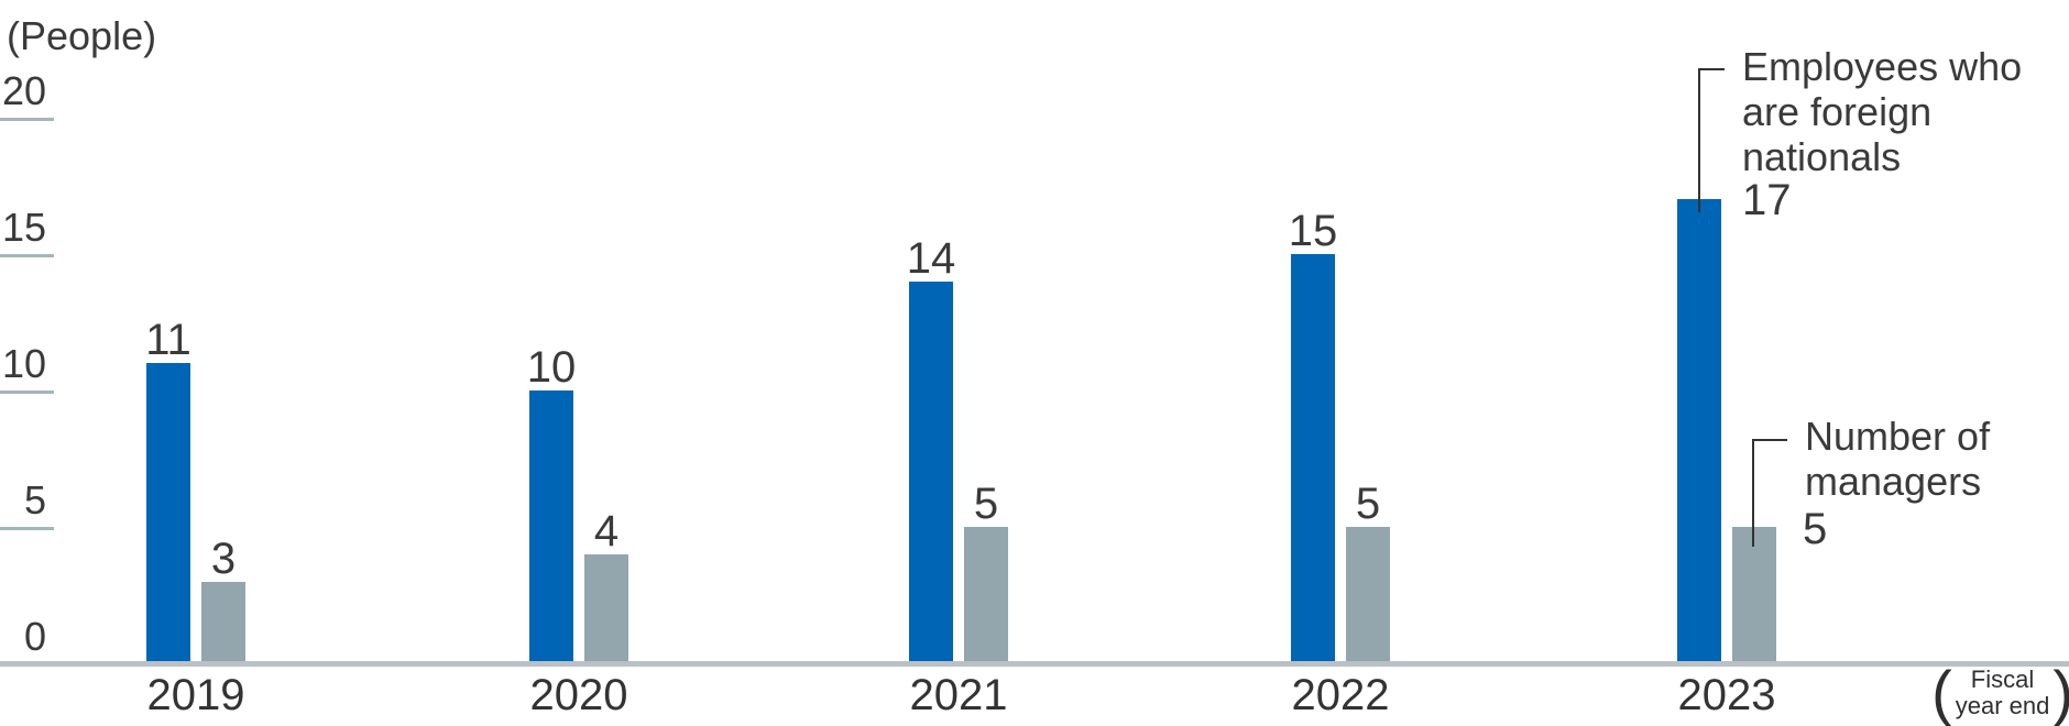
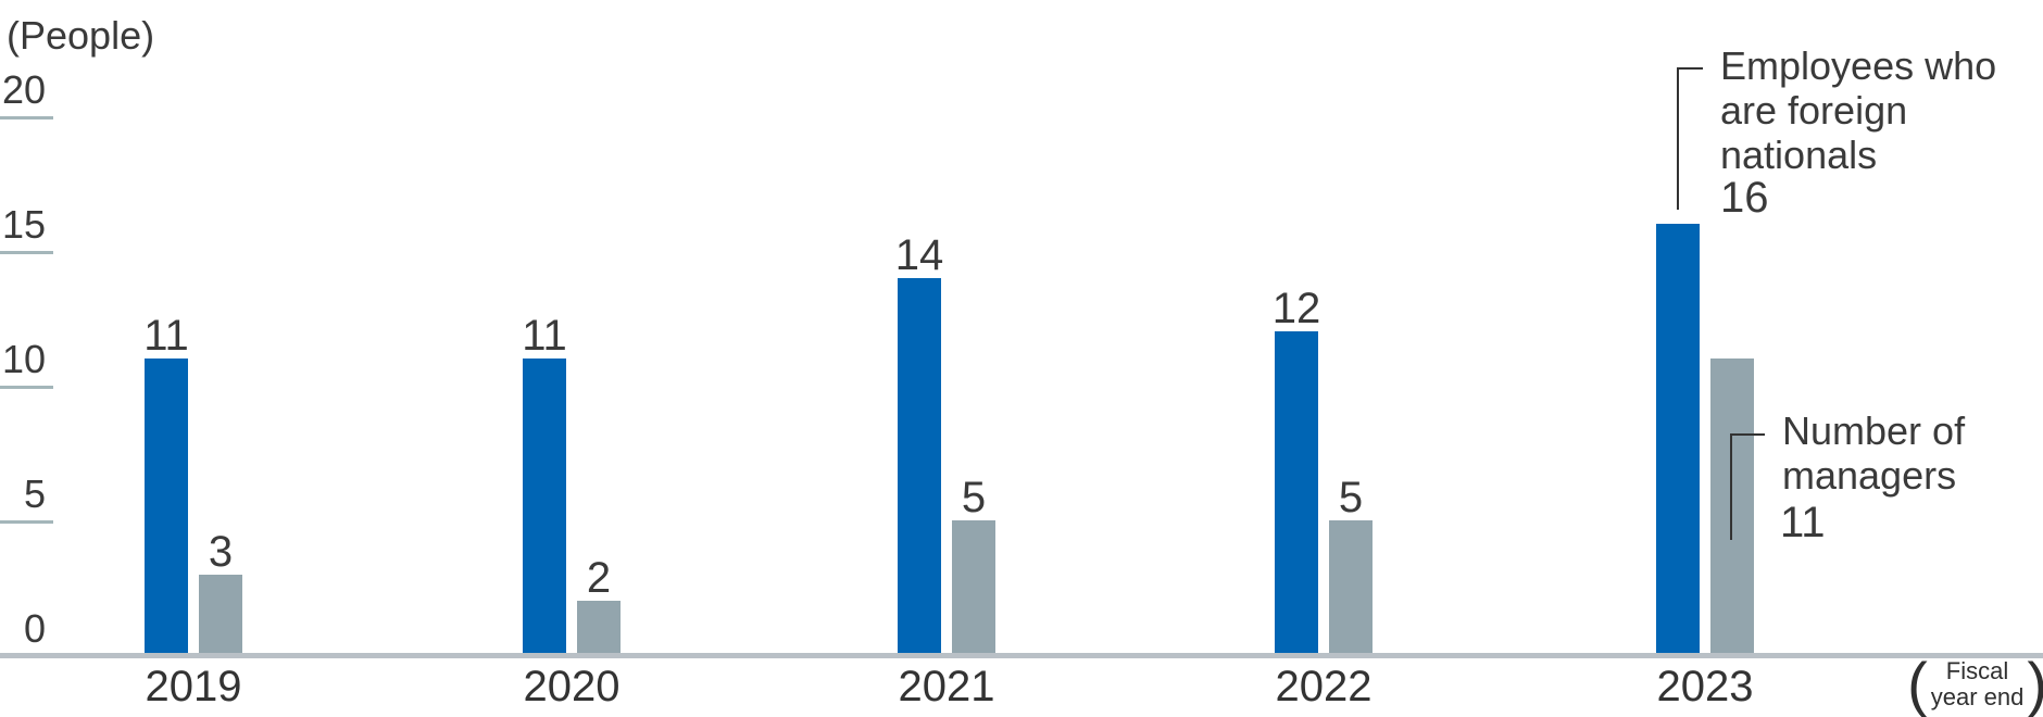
Employees who are foreign nationals/2020: 10 -> 11
Number of managers/2020: 4 -> 2
Employees who are foreign nationals/2022: 15 -> 12
Employees who are foreign nationals/2023: 17 -> 16
Number of managers/2023: 5 -> 11
